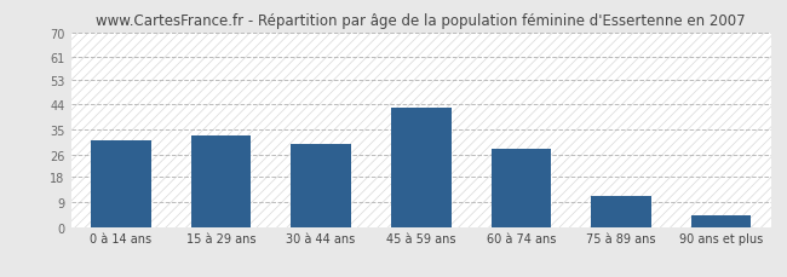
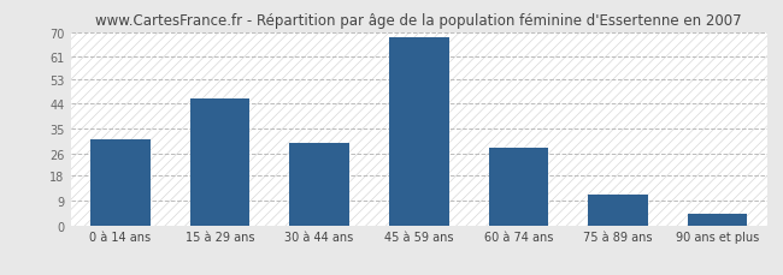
15 à 29 ans: 33 -> 46
45 à 59 ans: 43 -> 68
